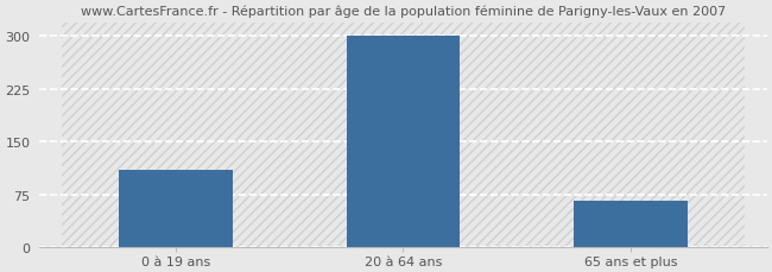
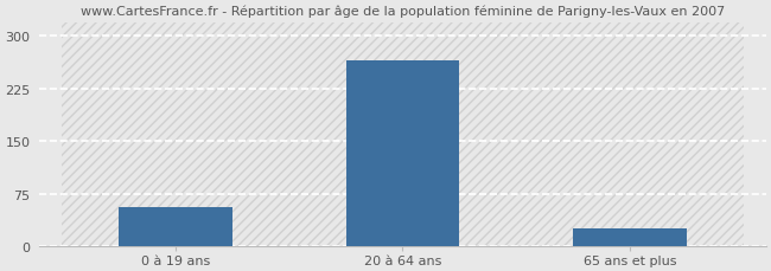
0 à 19 ans: 110 -> 56
20 à 64 ans: 300 -> 266
65 ans et plus: 65 -> 26
